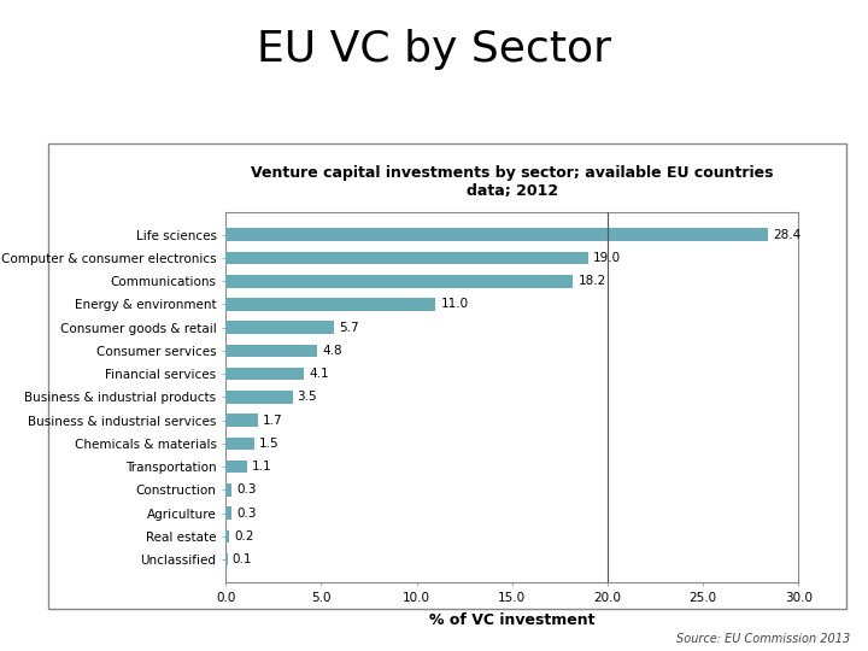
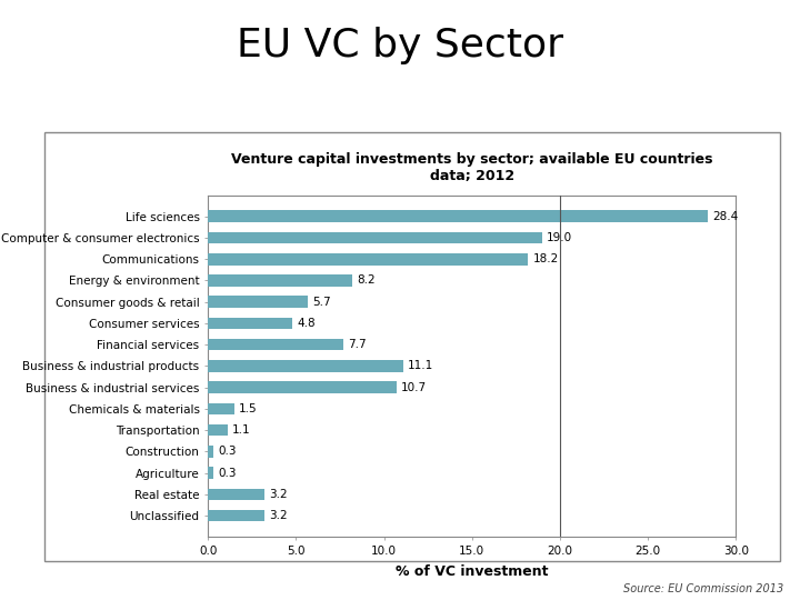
Energy & environment: 11.0 -> 8.2
Financial services: 4.1 -> 7.7
Business & industrial products: 3.5 -> 11.1
Business & industrial services: 1.7 -> 10.7
Real estate: 0.2 -> 3.2
Unclassified: 0.1 -> 3.2
